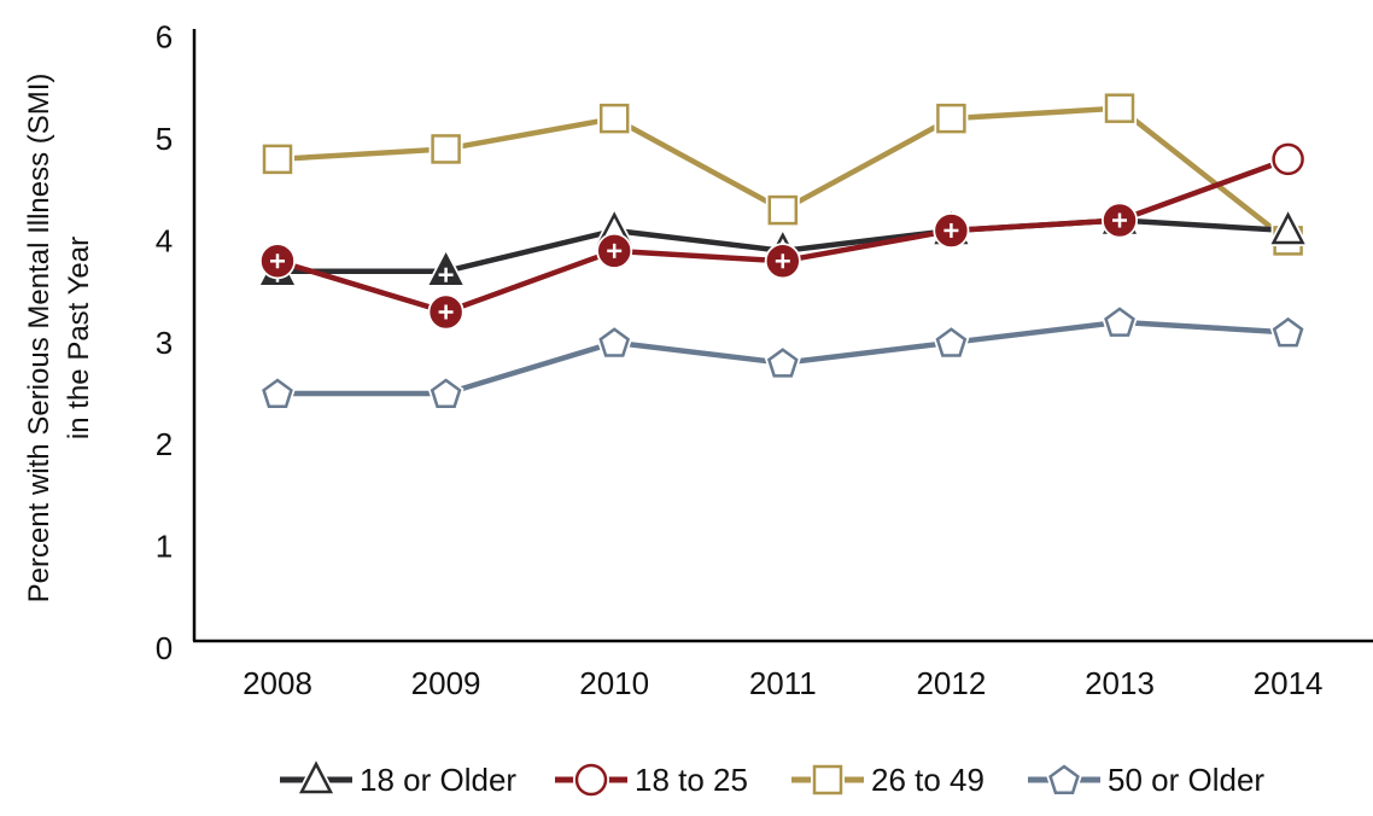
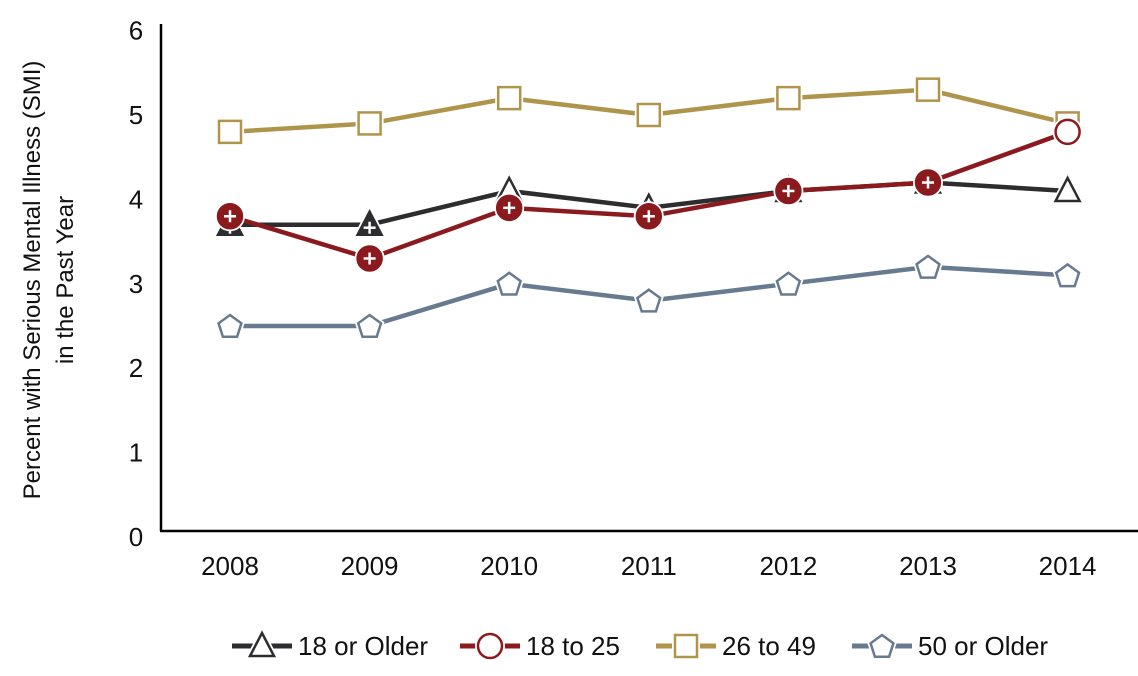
26 to 49/2011: 4.3 -> 5.0
26 to 49/2014: 4.0 -> 4.9
